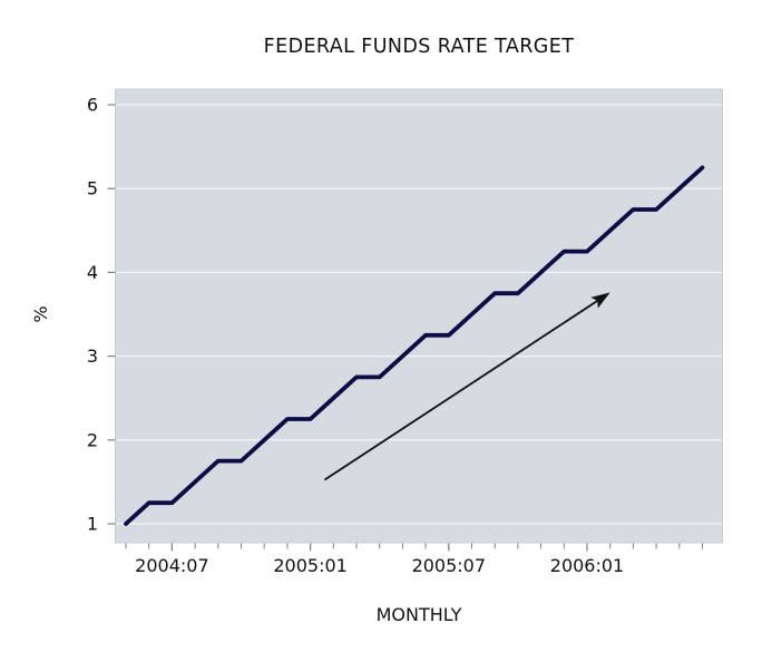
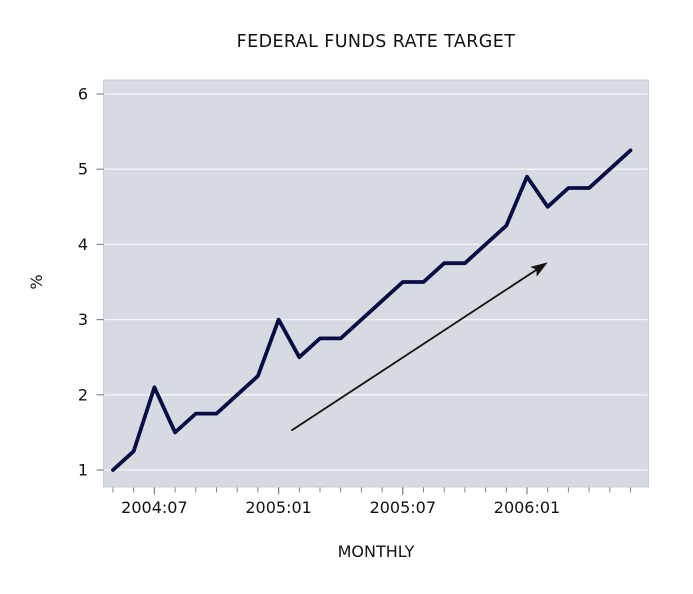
2004:07: 1.2 -> 2.1
2005:01: 2.2 -> 3.0
2005:07: 3.2 -> 3.5
2006:01: 4.2 -> 4.9
